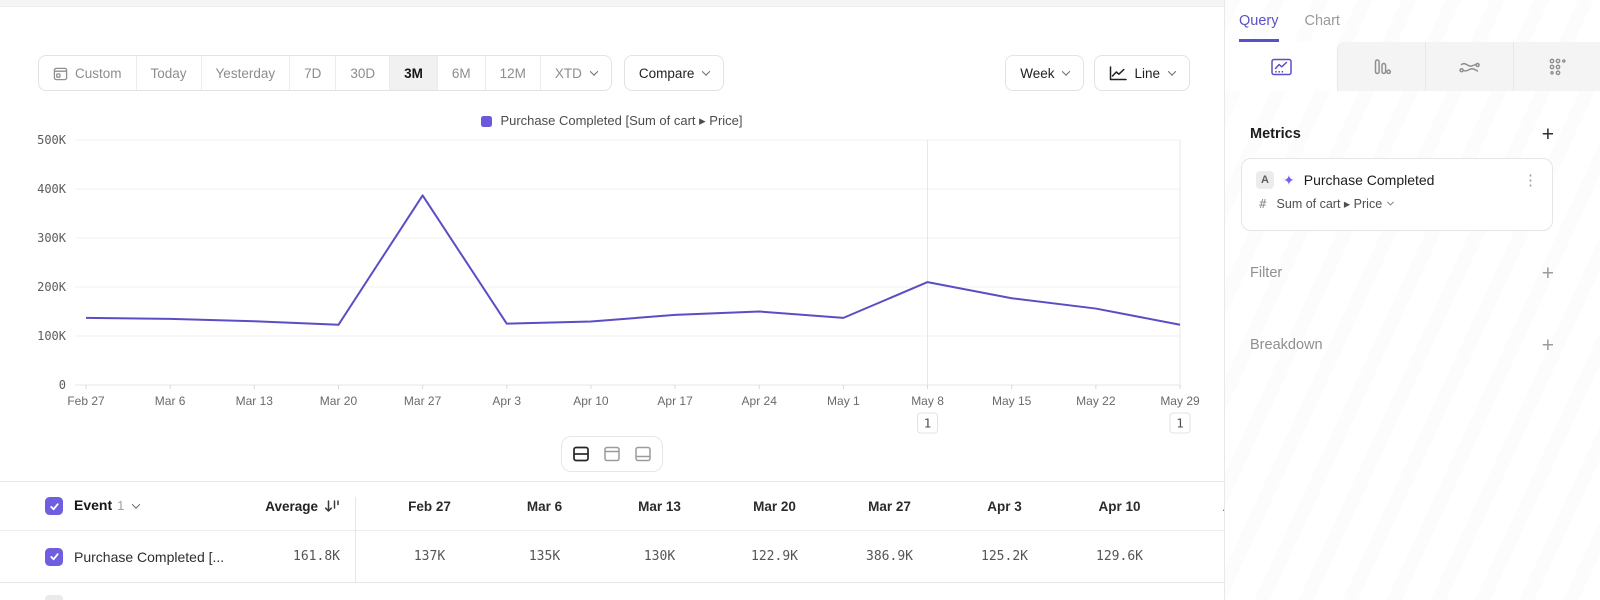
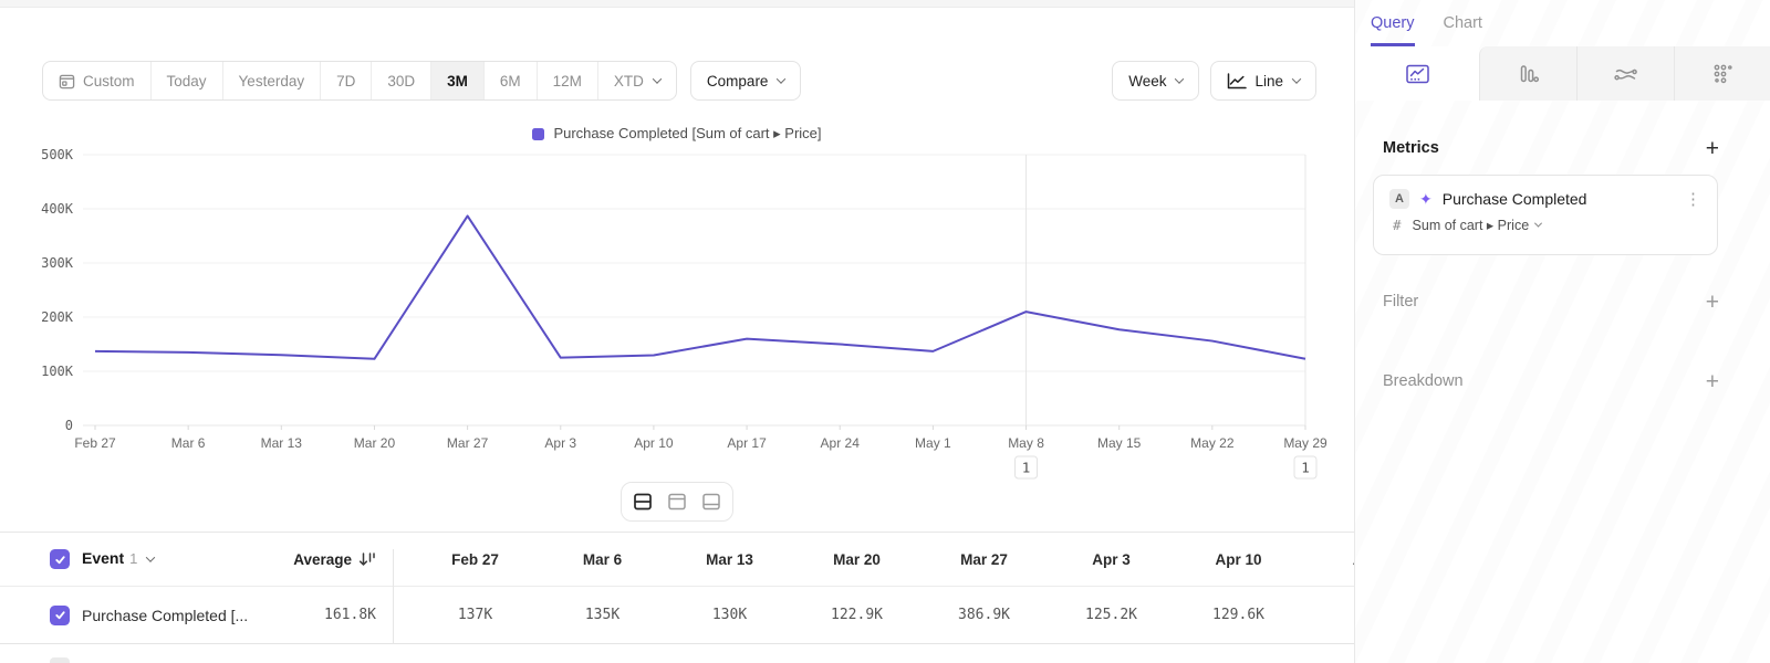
Apr 17: 140K -> 160K
